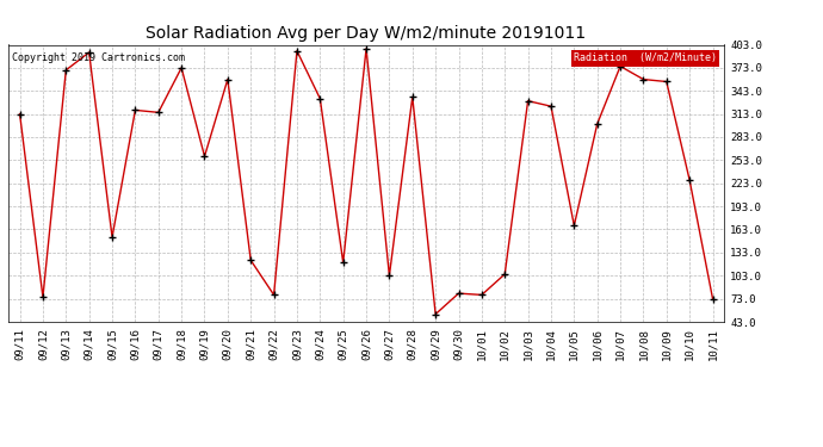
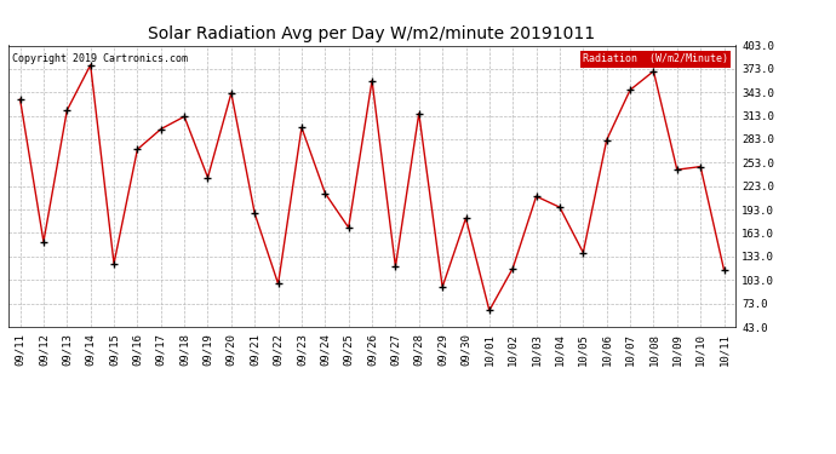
09/11: 313 -> 334
09/12: 75 -> 152
09/13: 370 -> 320
09/14: 393 -> 378
09/15: 153 -> 124
09/16: 318 -> 270
09/17: 315 -> 296
09/18: 373 -> 312
09/19: 258 -> 234
09/20: 358 -> 342
09/21: 123 -> 188
09/22: 78 -> 98
09/23: 395 -> 298
09/24: 333 -> 214
09/25: 120 -> 170
09/26: 398 -> 358
09/27: 103 -> 120
09/28: 335 -> 316
09/29: 53 -> 94
09/30: 80 -> 182
10/01: 78 -> 64
10/02: 105 -> 118
10/03: 330 -> 210
10/04: 323 -> 196
10/05: 168 -> 138
10/06: 300 -> 282
10/07: 375 -> 346
10/08: 358 -> 370
10/09: 355 -> 244
10/10: 227 -> 248
10/11: 73 -> 116
